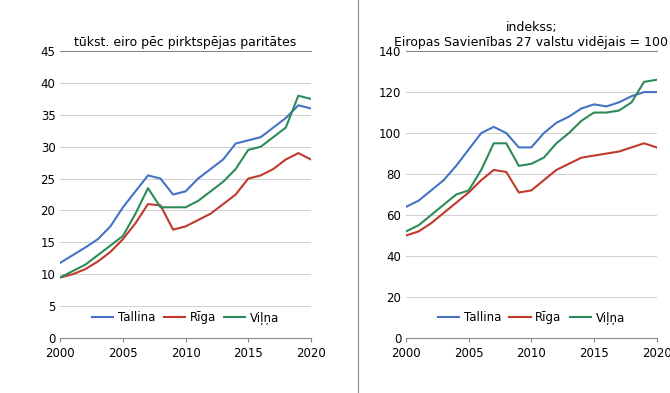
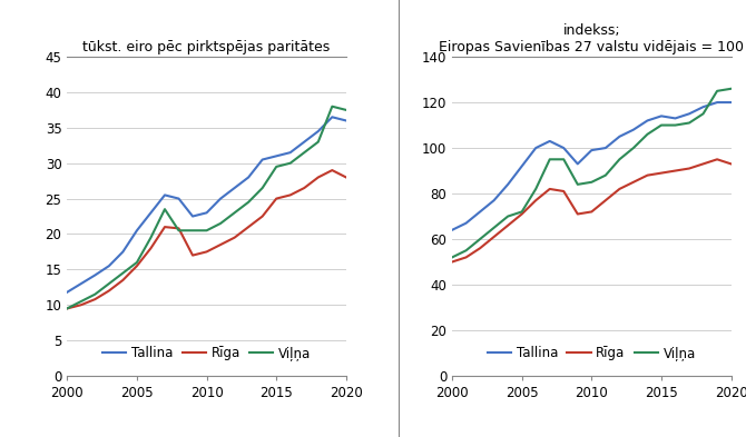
indekss; Eiropas Savienības 27 valstu vidējais = 100/Tallina/2010: 93 -> 99
